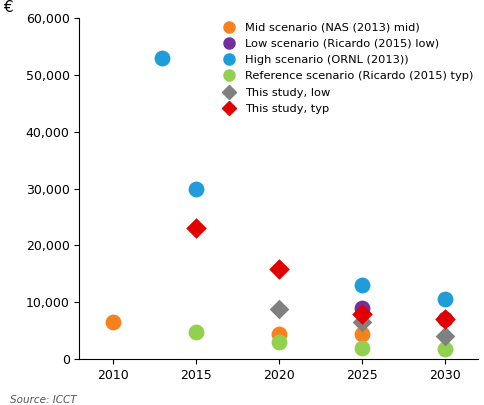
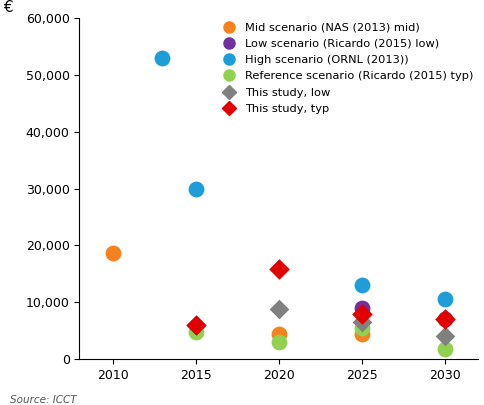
Mid scenario (NAS (2013) mid)/2010: 6,500 -> 18,600
This study, typ/2015: 23,000 -> 6,000
Reference scenario (Ricardo (2015) typ)/2025: 2,000 -> 5,400
